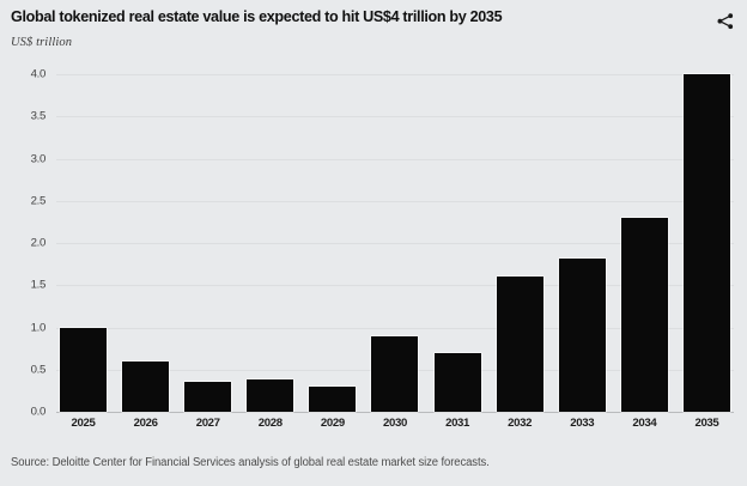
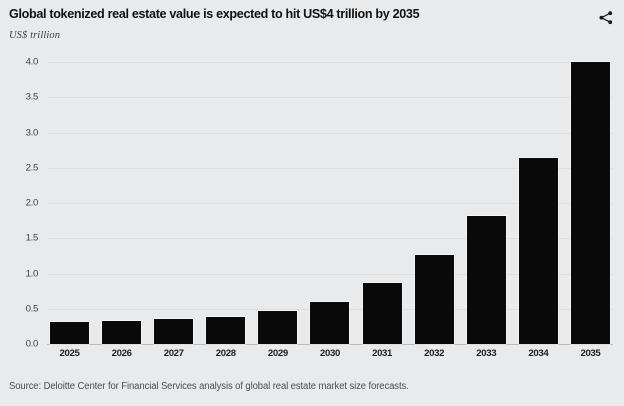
2025: 1.0 -> 0.3
2026: 0.6 -> 0.3
2029: 0.3 -> 0.5
2030: 0.9 -> 0.6
2031: 0.7 -> 0.9
2032: 1.6 -> 1.3
2034: 2.3 -> 2.6
